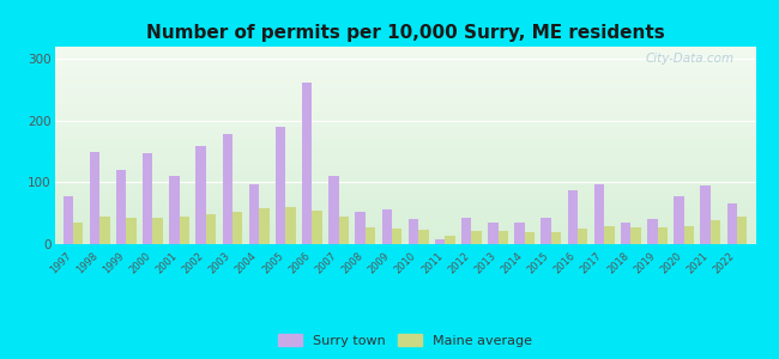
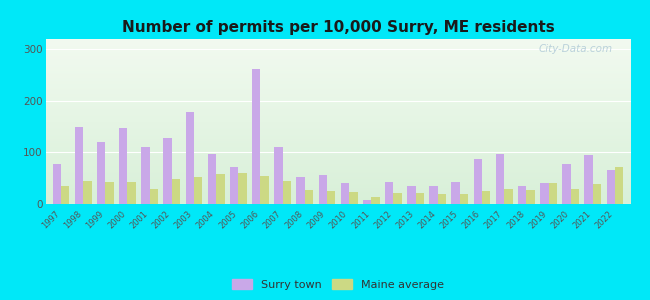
Maine average/2001: 45 -> 30
Surry town/2002: 160 -> 128
Surry town/2005: 190 -> 72
Maine average/2019: 28 -> 40
Maine average/2022: 45 -> 72
